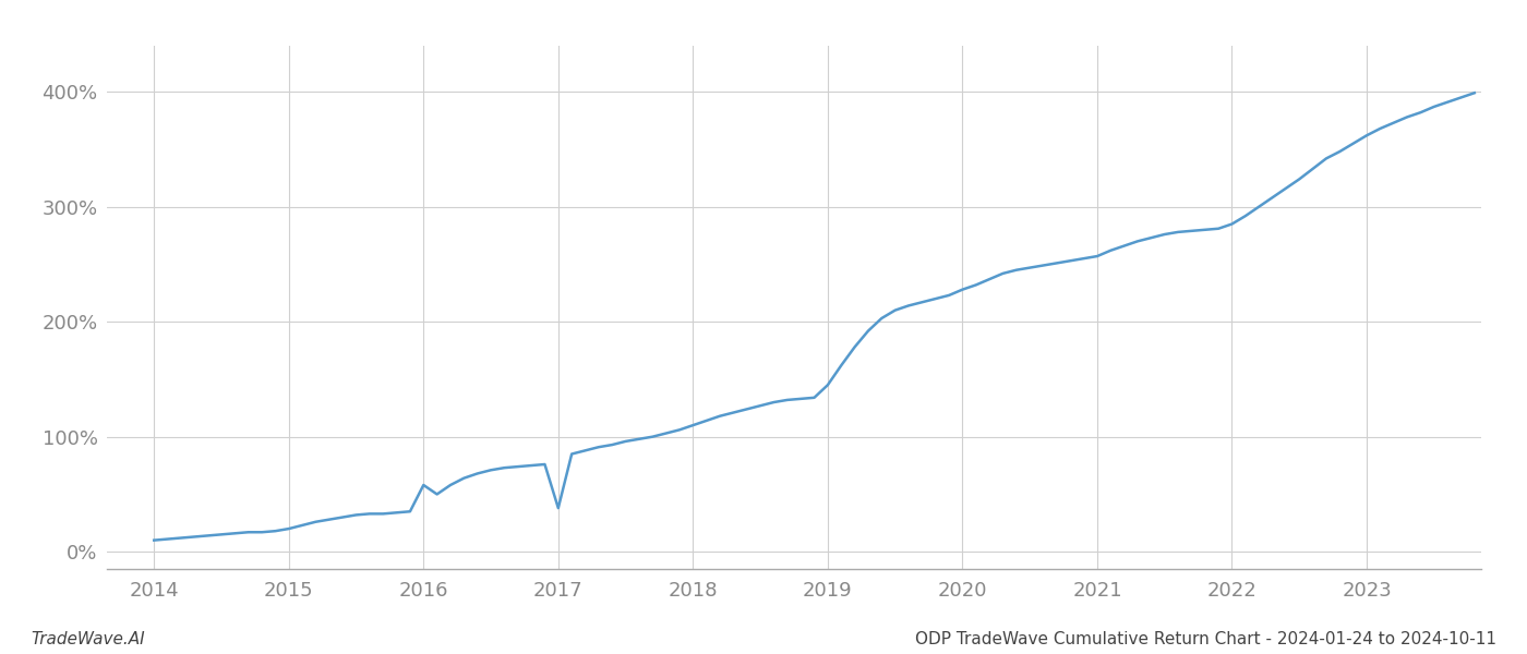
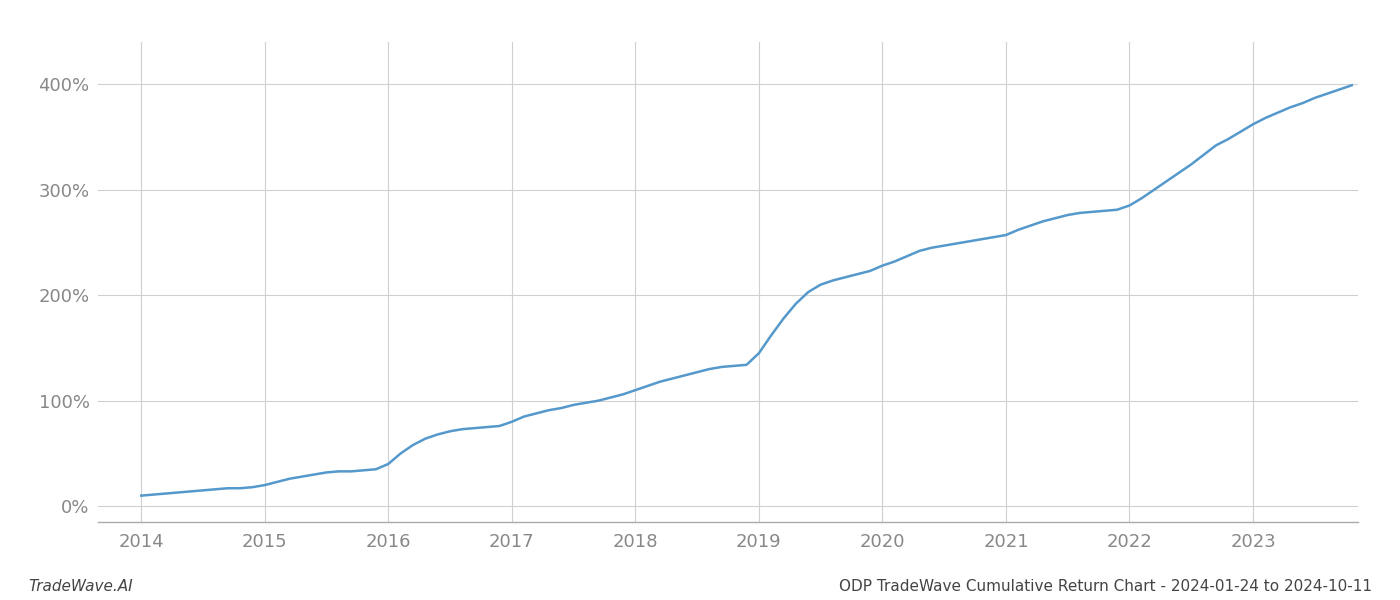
2016: 58% -> 40%
2017: 38% -> 80%
